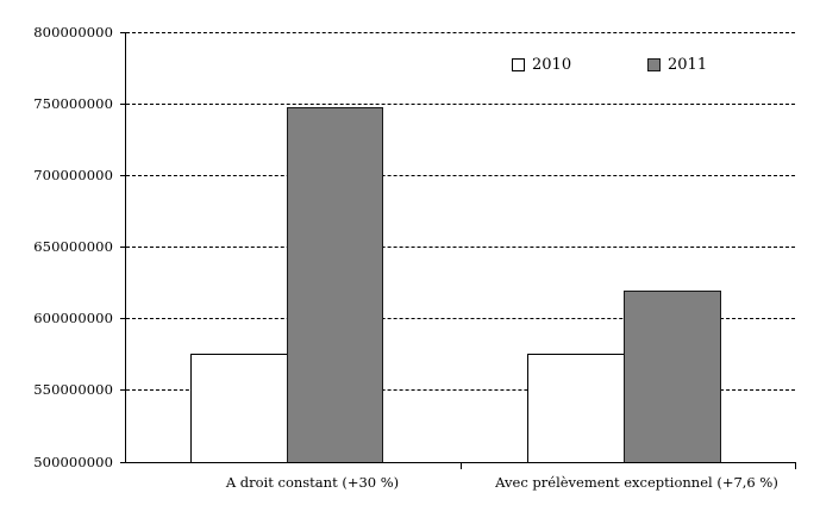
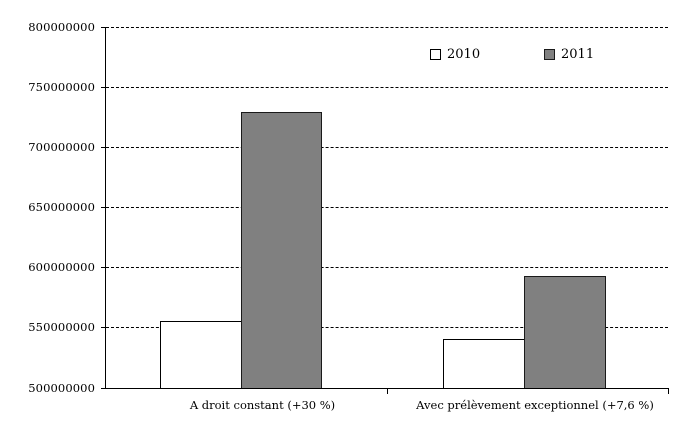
2010/A droit constant (+30 %): 576000000 -> 556000000
2011/A droit constant (+30 %): 748000000 -> 729000000
2010/Avec prélèvement exceptionnel (+7,6 %): 576000000 -> 541000000
2011/Avec prélèvement exceptionnel (+7,6 %): 620000000 -> 593000000
